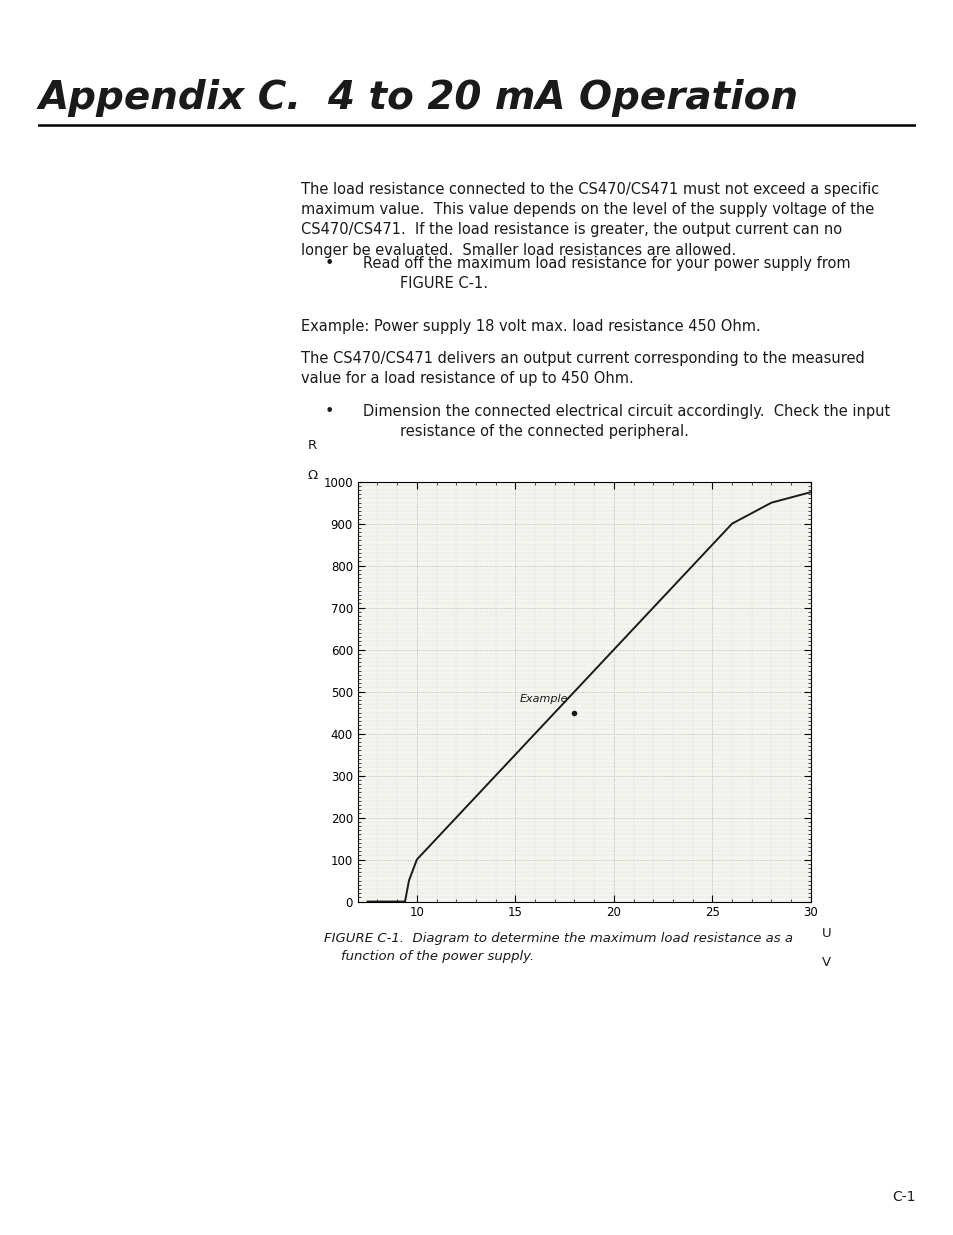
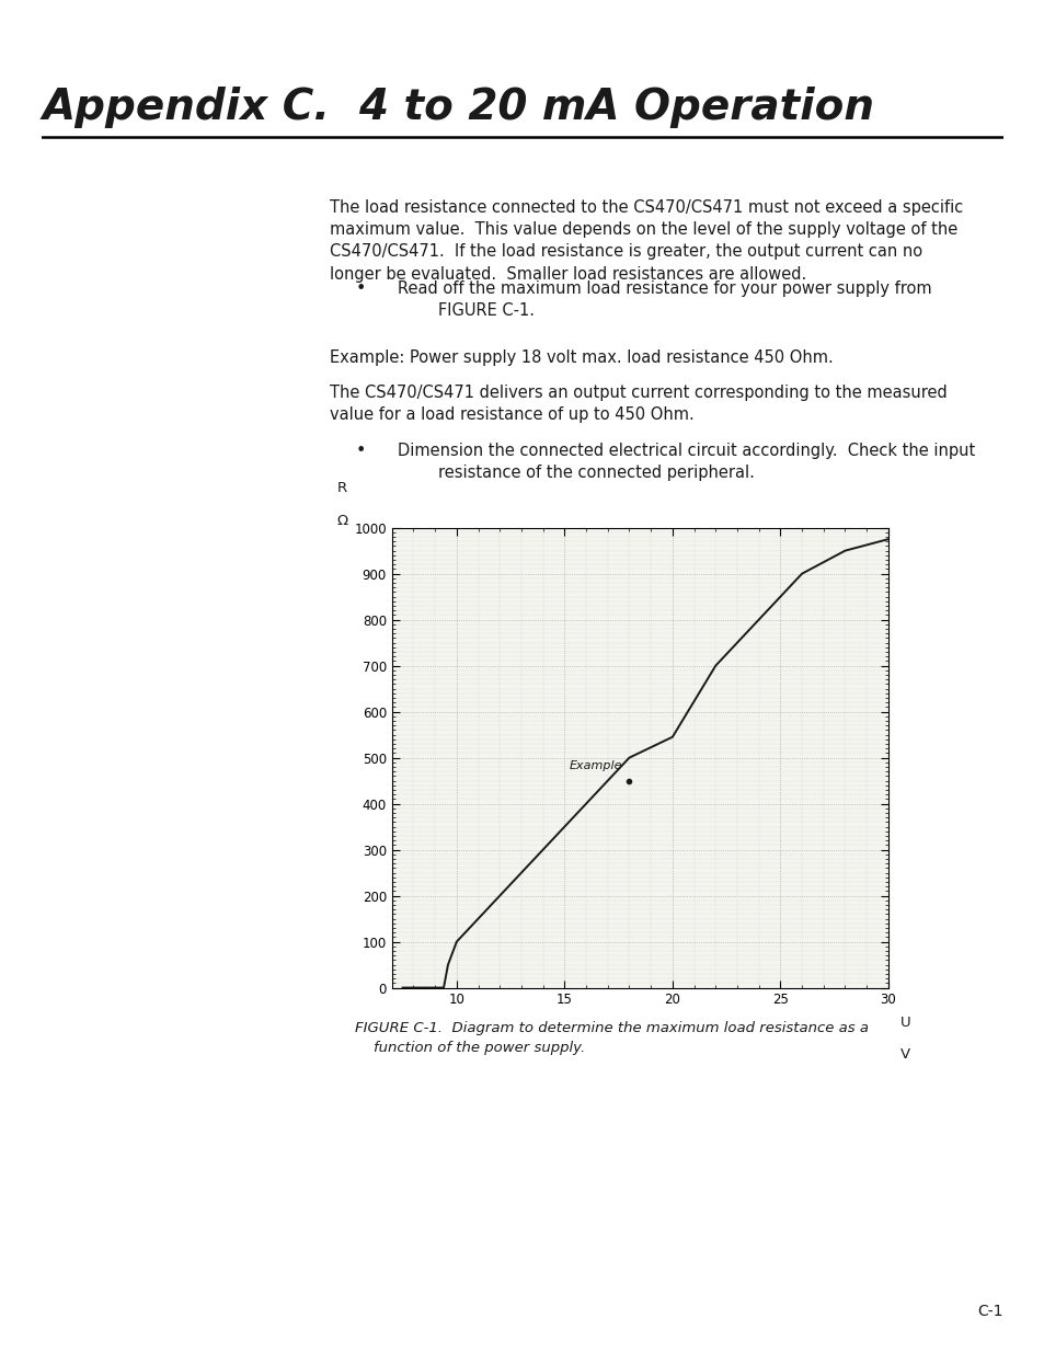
20: 600 -> 545
